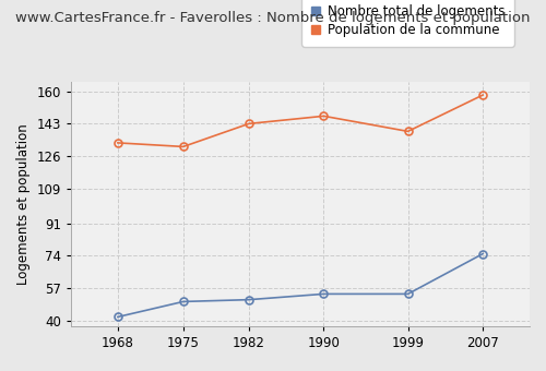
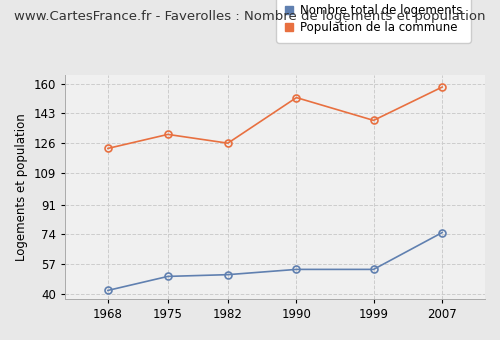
Population de la commune/1968: 133 -> 123
Population de la commune/1982: 143 -> 126
Population de la commune/1990: 147 -> 152
